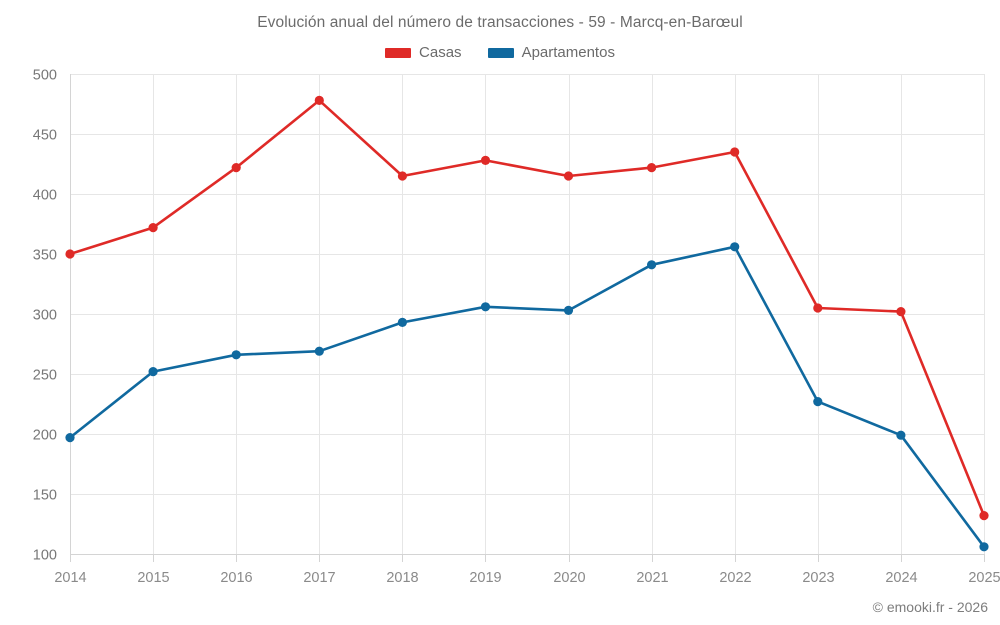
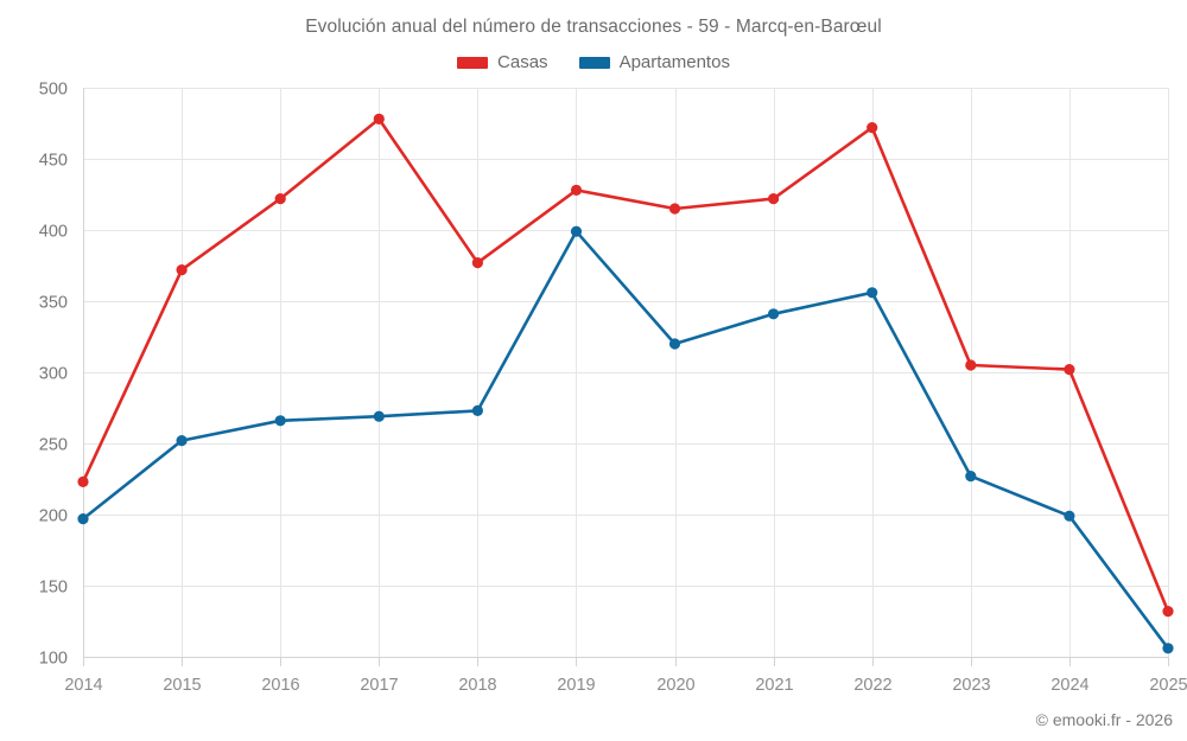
Casas/2014: 350 -> 223
Casas/2018: 415 -> 377
Apartamentos/2018: 293 -> 273
Apartamentos/2019: 306 -> 399
Apartamentos/2020: 303 -> 320
Casas/2022: 435 -> 472
